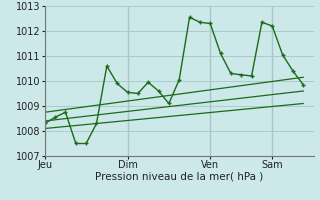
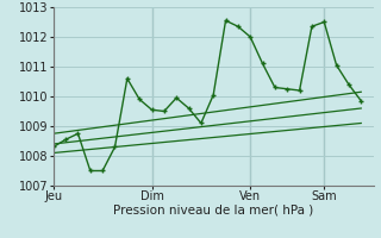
Ven: 1012.30 -> 1012.00
Sam: 1012.20 -> 1012.50
